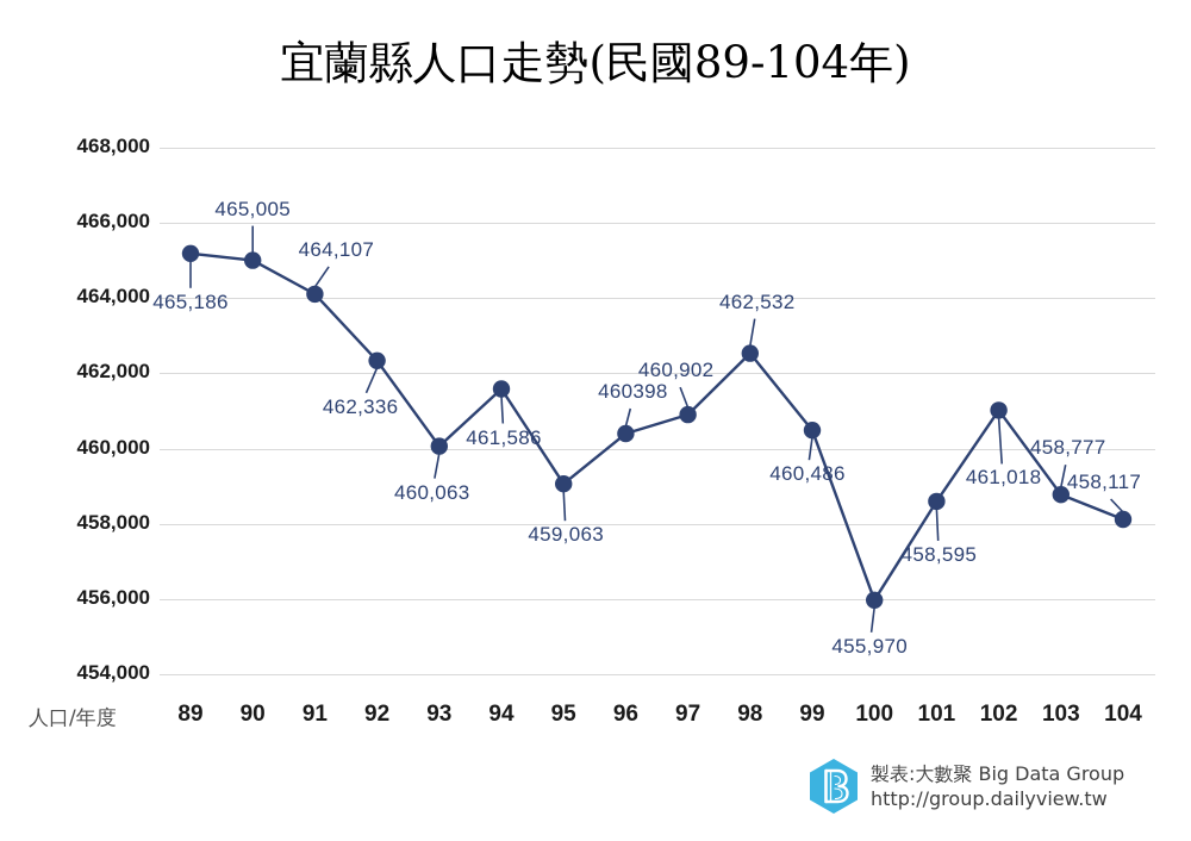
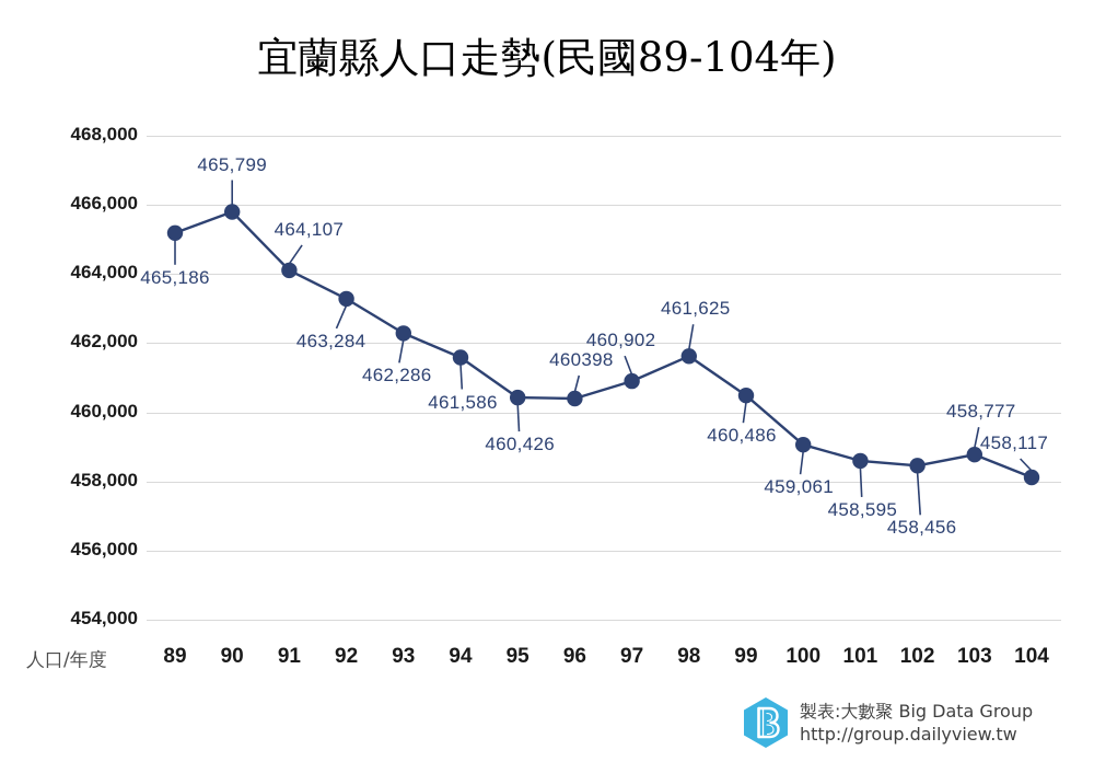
90: 465,005 -> 465,799
92: 462,336 -> 463,284
93: 460,063 -> 462,286
95: 459,063 -> 460,426
98: 462,532 -> 461,625
100: 455,970 -> 459,061
102: 461,018 -> 458,456
